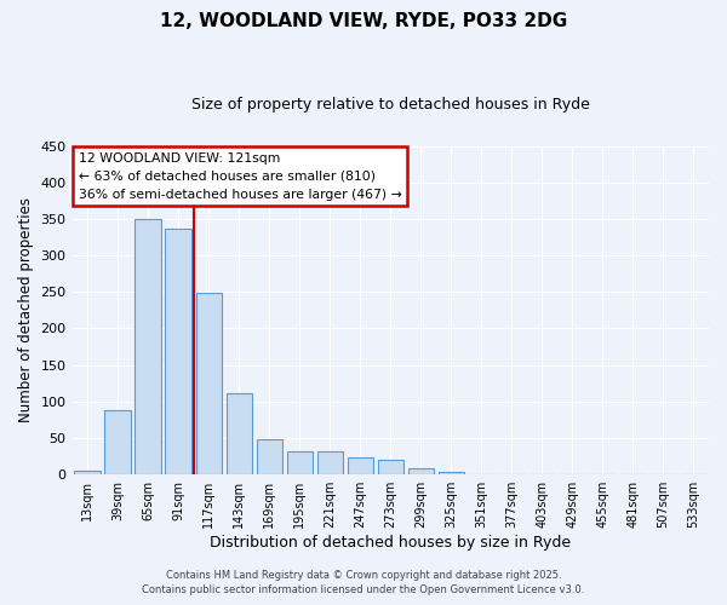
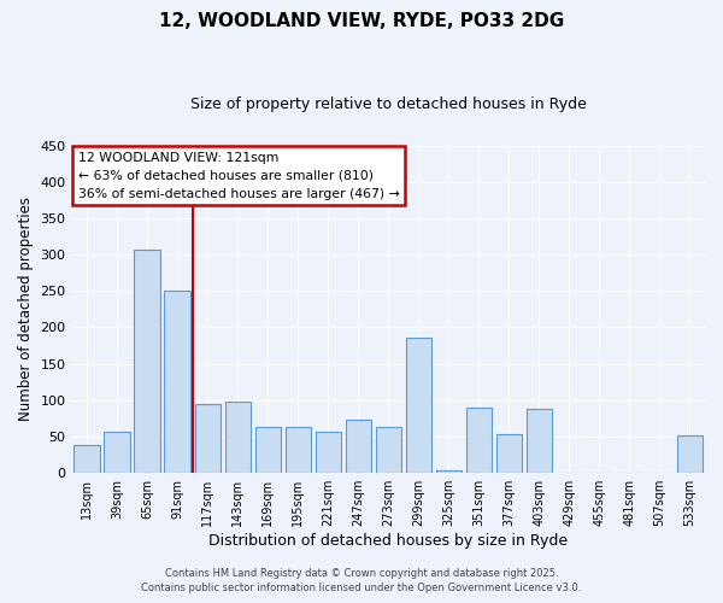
13sqm: 5 -> 38
39sqm: 88 -> 56
65sqm: 350 -> 306
91sqm: 337 -> 250
117sqm: 248 -> 94
143sqm: 112 -> 98
169sqm: 49 -> 64
195sqm: 32 -> 64
221sqm: 31 -> 56
247sqm: 23 -> 74
273sqm: 20 -> 64
299sqm: 9 -> 186
351sqm: 1 -> 90
377sqm: 1 -> 54
403sqm: 1 -> 88
533sqm: 1 -> 52
